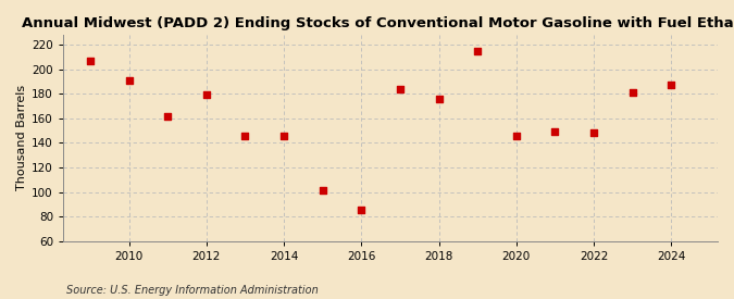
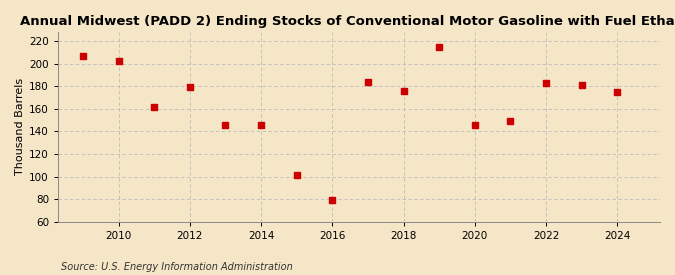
2010: 191 -> 202
2016: 85 -> 79
2022: 148 -> 183
2024: 187 -> 175
